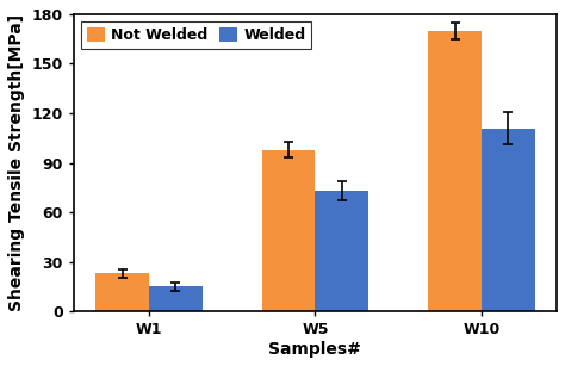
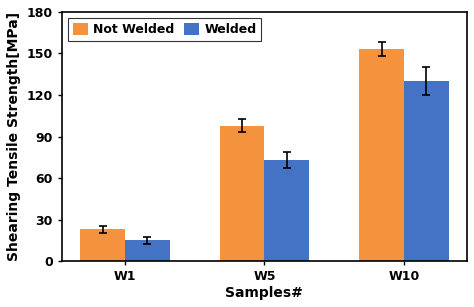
Not Welded/W10: 170 -> 153
Welded/W10: 111 -> 130
